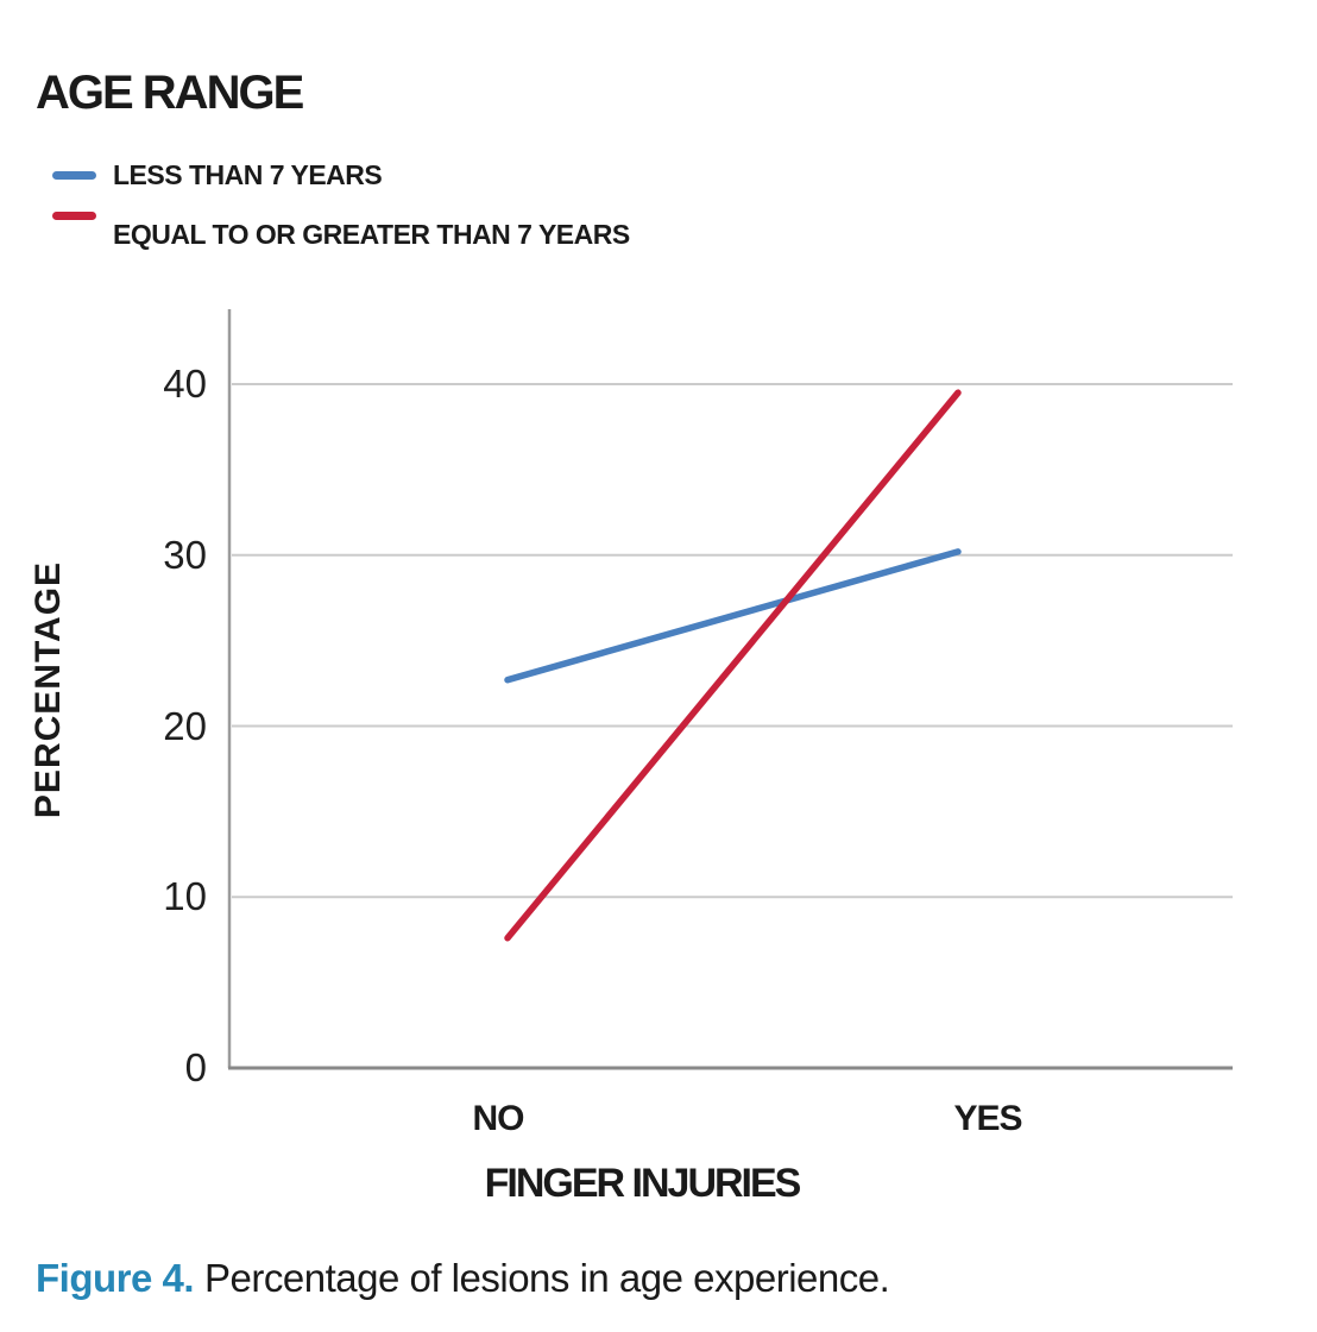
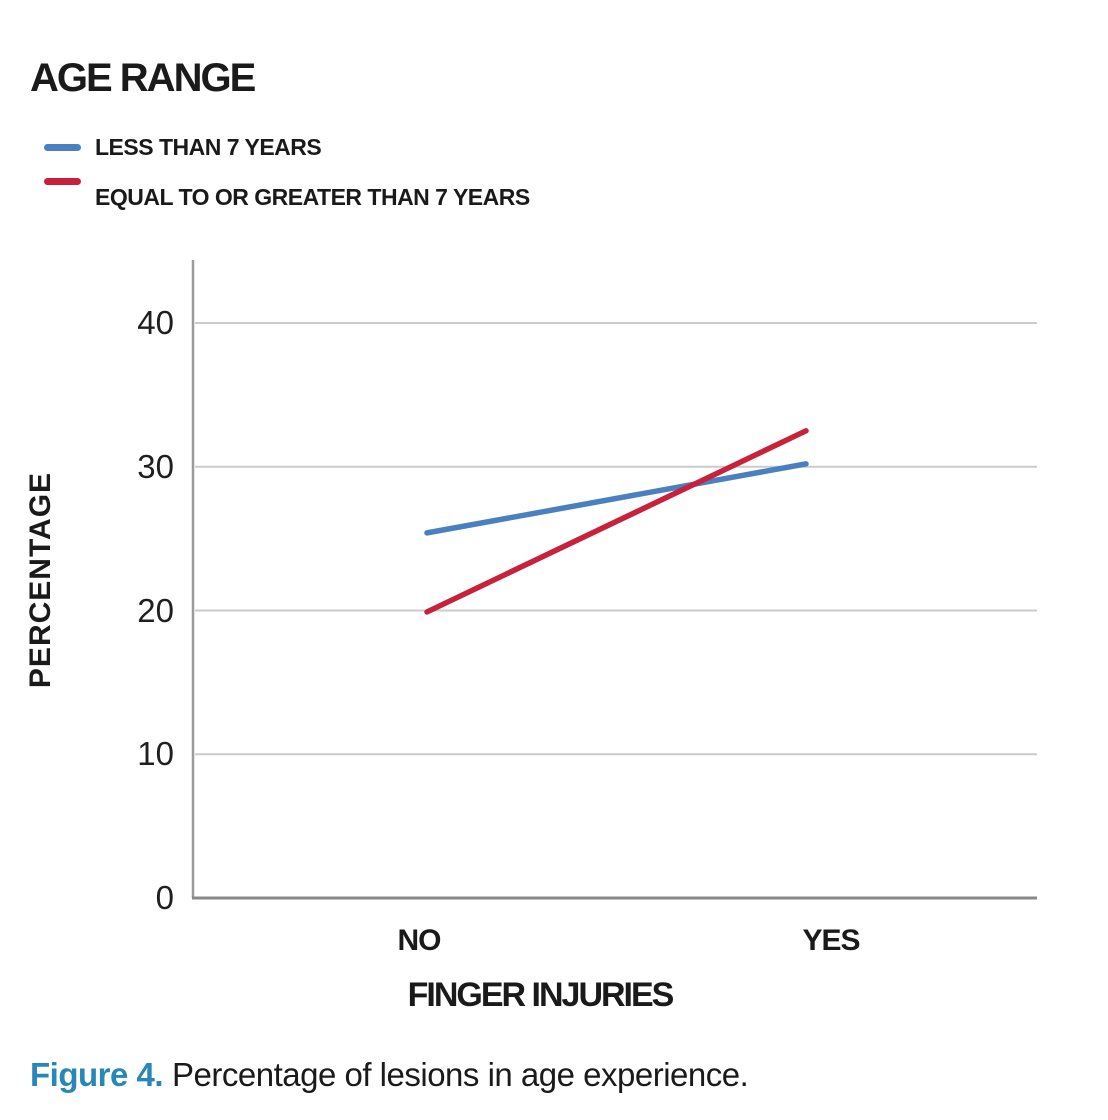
LESS THAN 7 YEARS/NO: 22.7 -> 25.4
EQUAL TO OR GREATER THAN 7 YEARS/NO: 7.6 -> 19.9
EQUAL TO OR GREATER THAN 7 YEARS/YES: 39.5 -> 32.5
